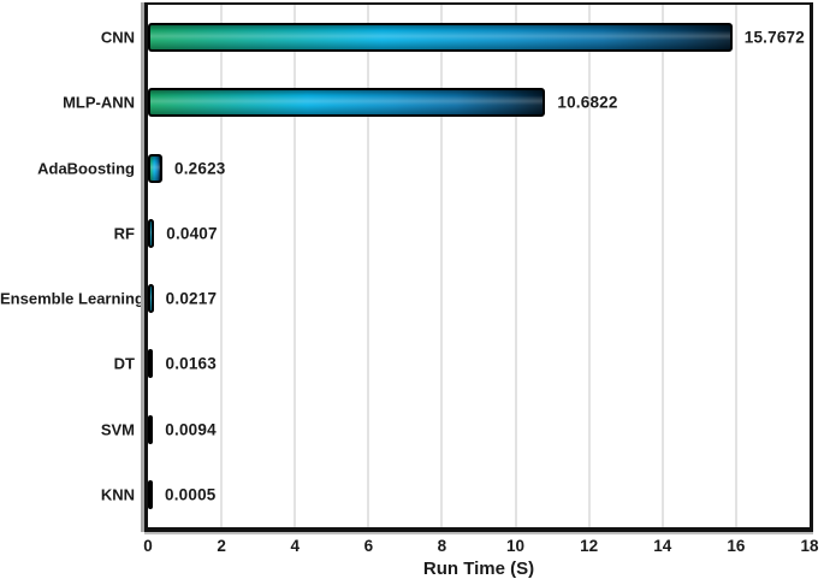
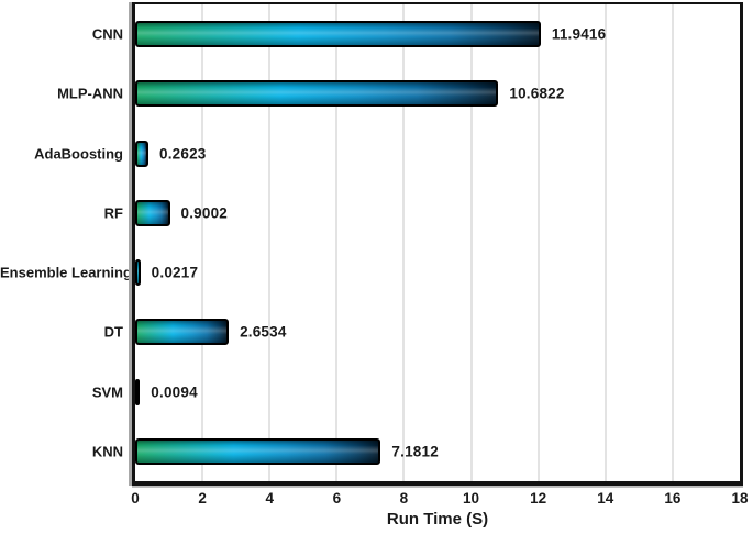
CNN: 15.7672 -> 11.9416
RF: 0.0407 -> 0.9002
DT: 0.0163 -> 2.6534
KNN: 0.0005 -> 7.1812
